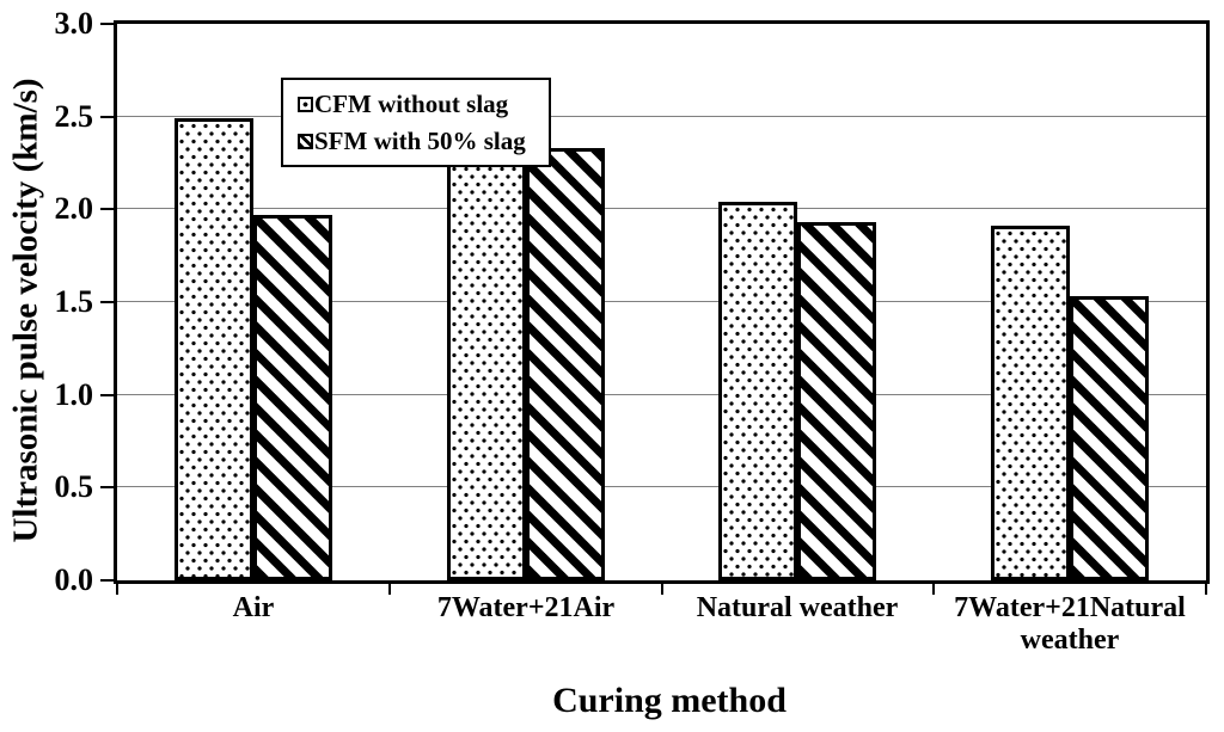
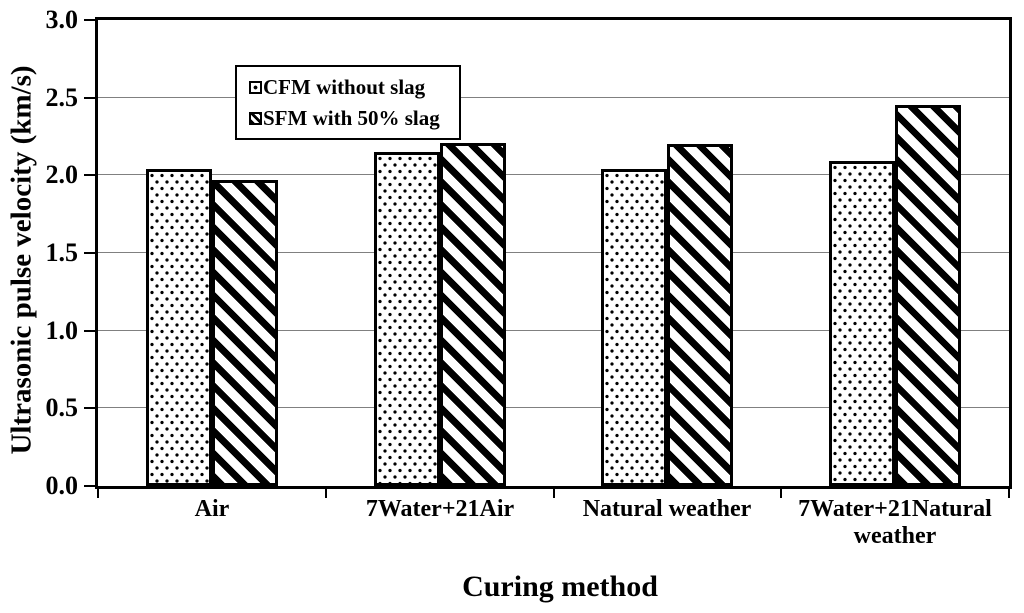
CFM without slag/Air: 2.49 -> 2.04
CFM without slag/7Water+21Air: 2.68 -> 2.15
SFM with 50% slag/7Water+21Air: 2.33 -> 2.21
SFM with 50% slag/Natural weather: 1.93 -> 2.20
CFM without slag/7Water+21Natural weather: 1.91 -> 2.09
SFM with 50% slag/7Water+21Natural weather: 1.53 -> 2.45
